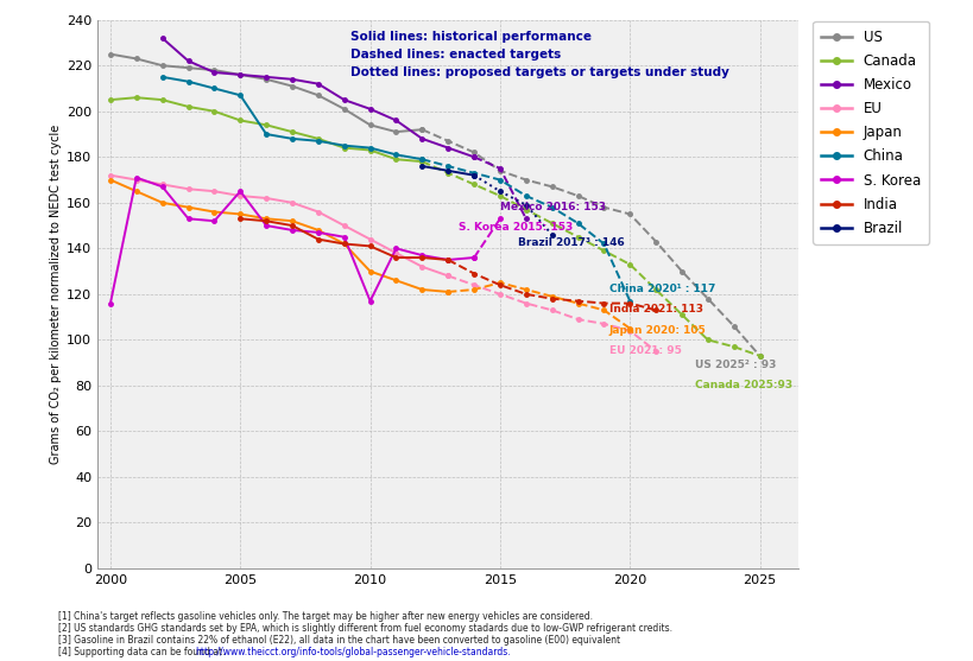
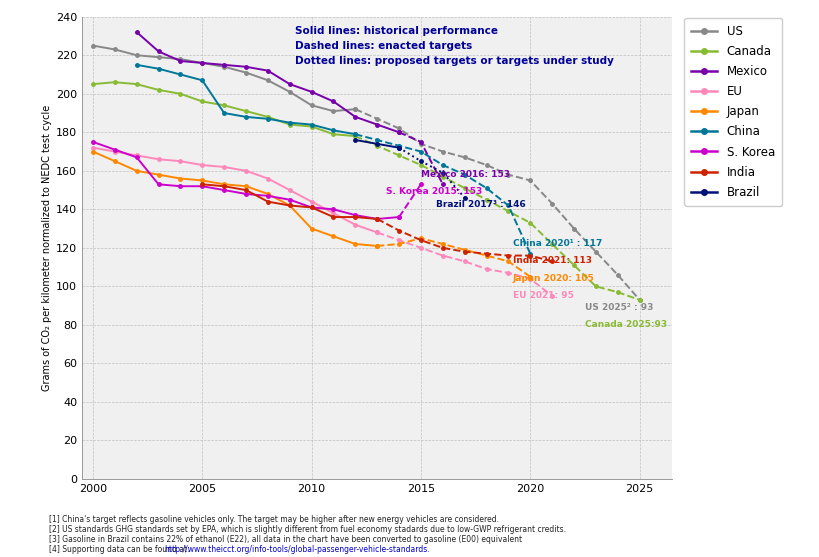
S. Korea/2000: 116 -> 175
S. Korea/2005: 165 -> 152
S. Korea/2010: 117 -> 141
